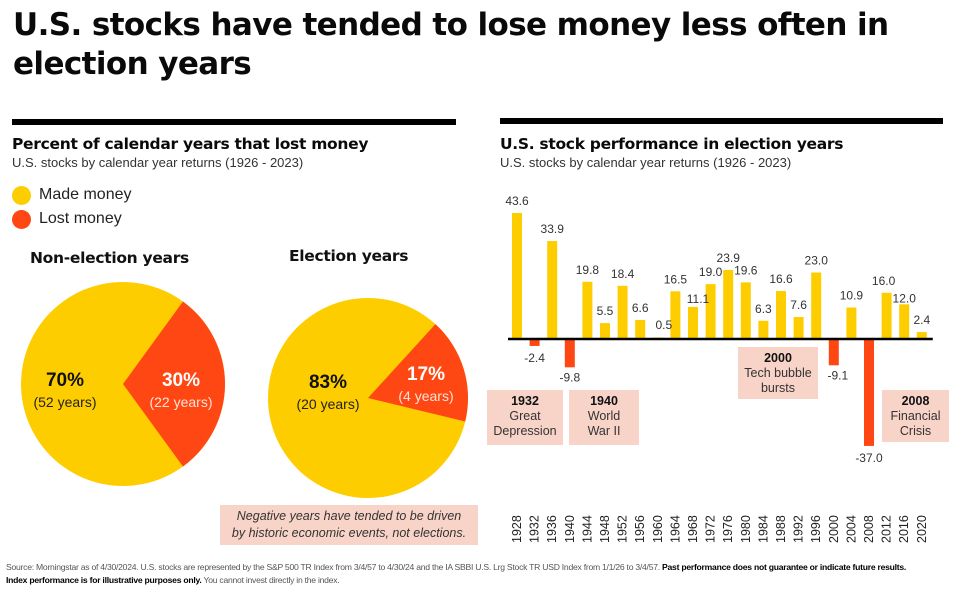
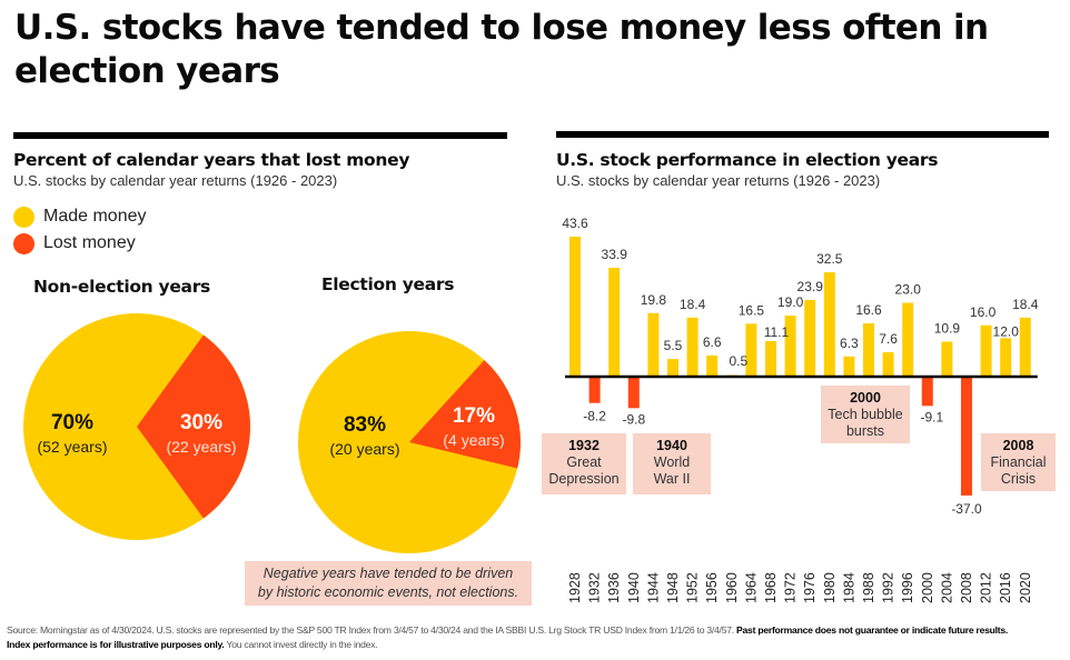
U.S. stock performance in election years/1932: -2.4 -> -8.2
U.S. stock performance in election years/1980: 19.6 -> 32.5
U.S. stock performance in election years/2020: 2.4 -> 18.4
